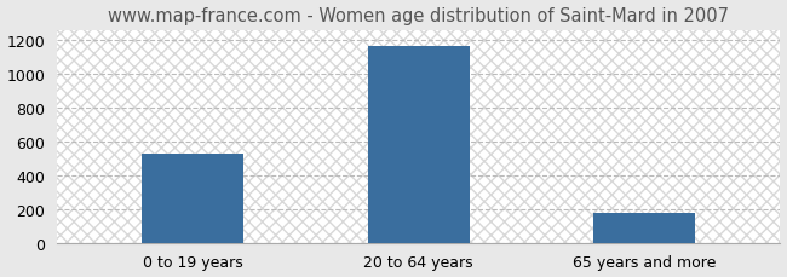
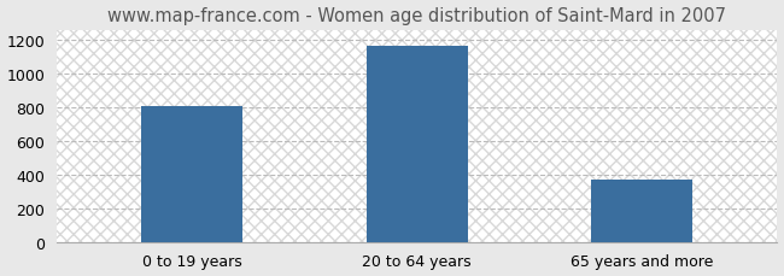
0 to 19 years: 530 -> 810
65 years and more: 180 -> 370
